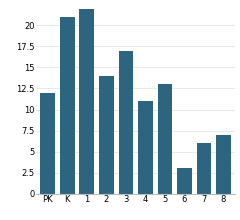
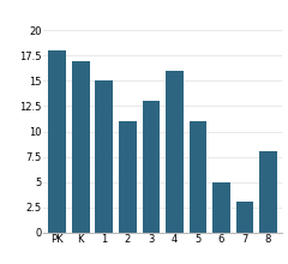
PK: 12 -> 18
K: 21 -> 17
1: 22 -> 15
2: 14 -> 11
3: 17 -> 13
4: 11 -> 16
5: 13 -> 11
6: 3 -> 5
7: 6 -> 3
8: 7 -> 8
